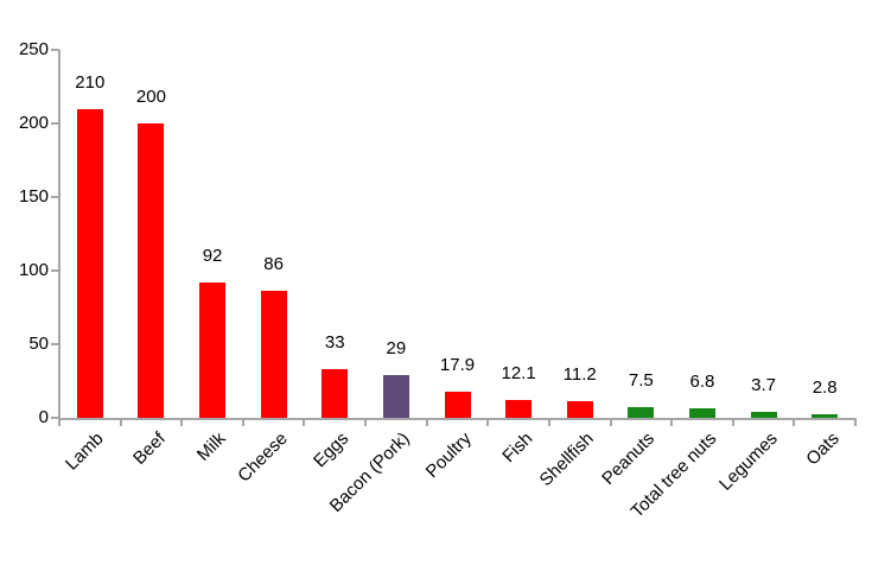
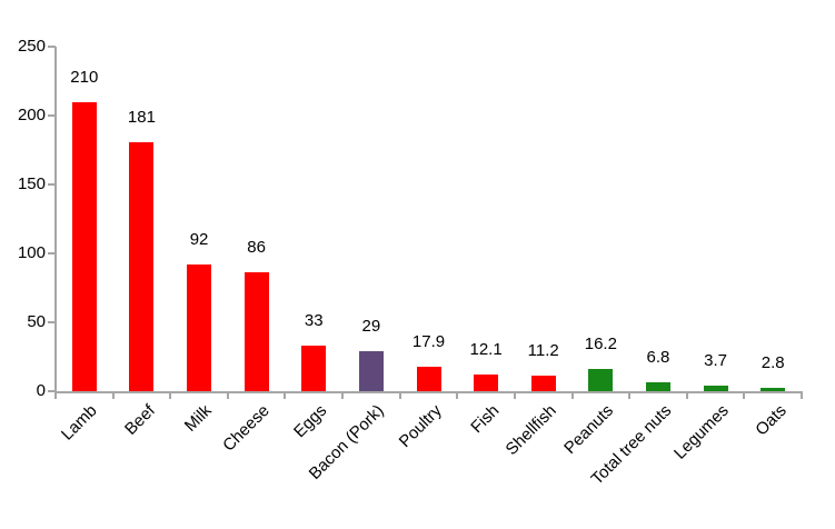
Beef: 200 -> 181
Peanuts: 7.5 -> 16.2
